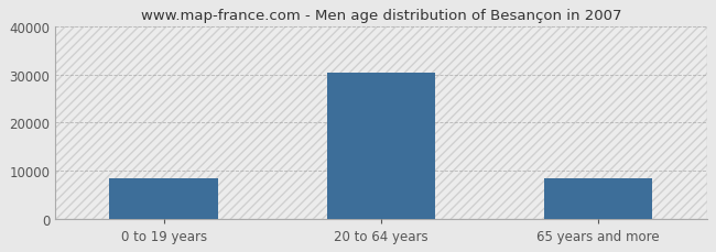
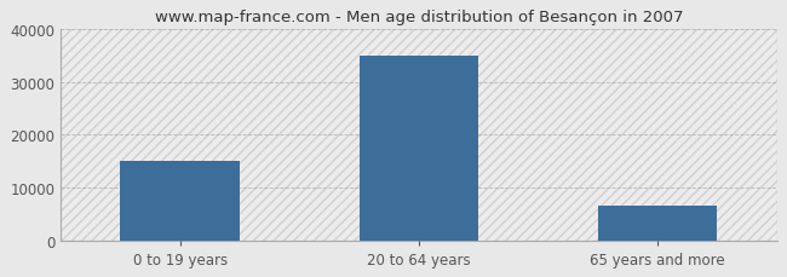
0 to 19 years: 8500 -> 15000
20 to 64 years: 30500 -> 35000
65 years and more: 8500 -> 6500
